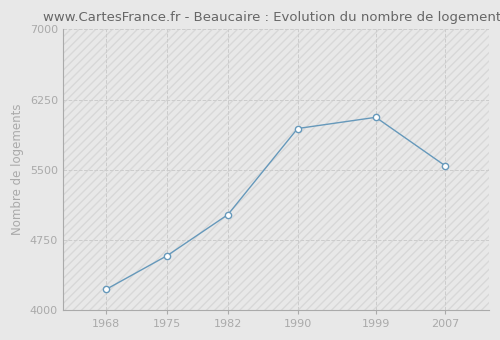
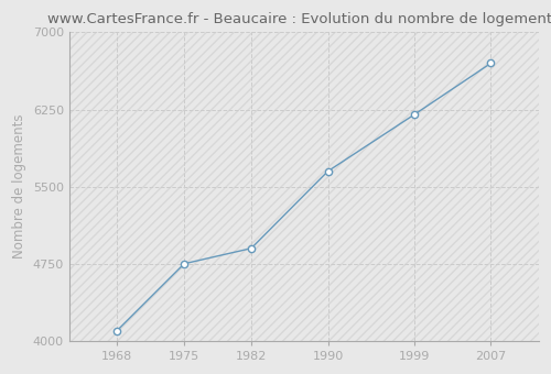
1968: 4220 -> 4100
1975: 4580 -> 4750
1982: 5020 -> 4900
1990: 5940 -> 5650
1999: 6060 -> 6200
2007: 5540 -> 6700
